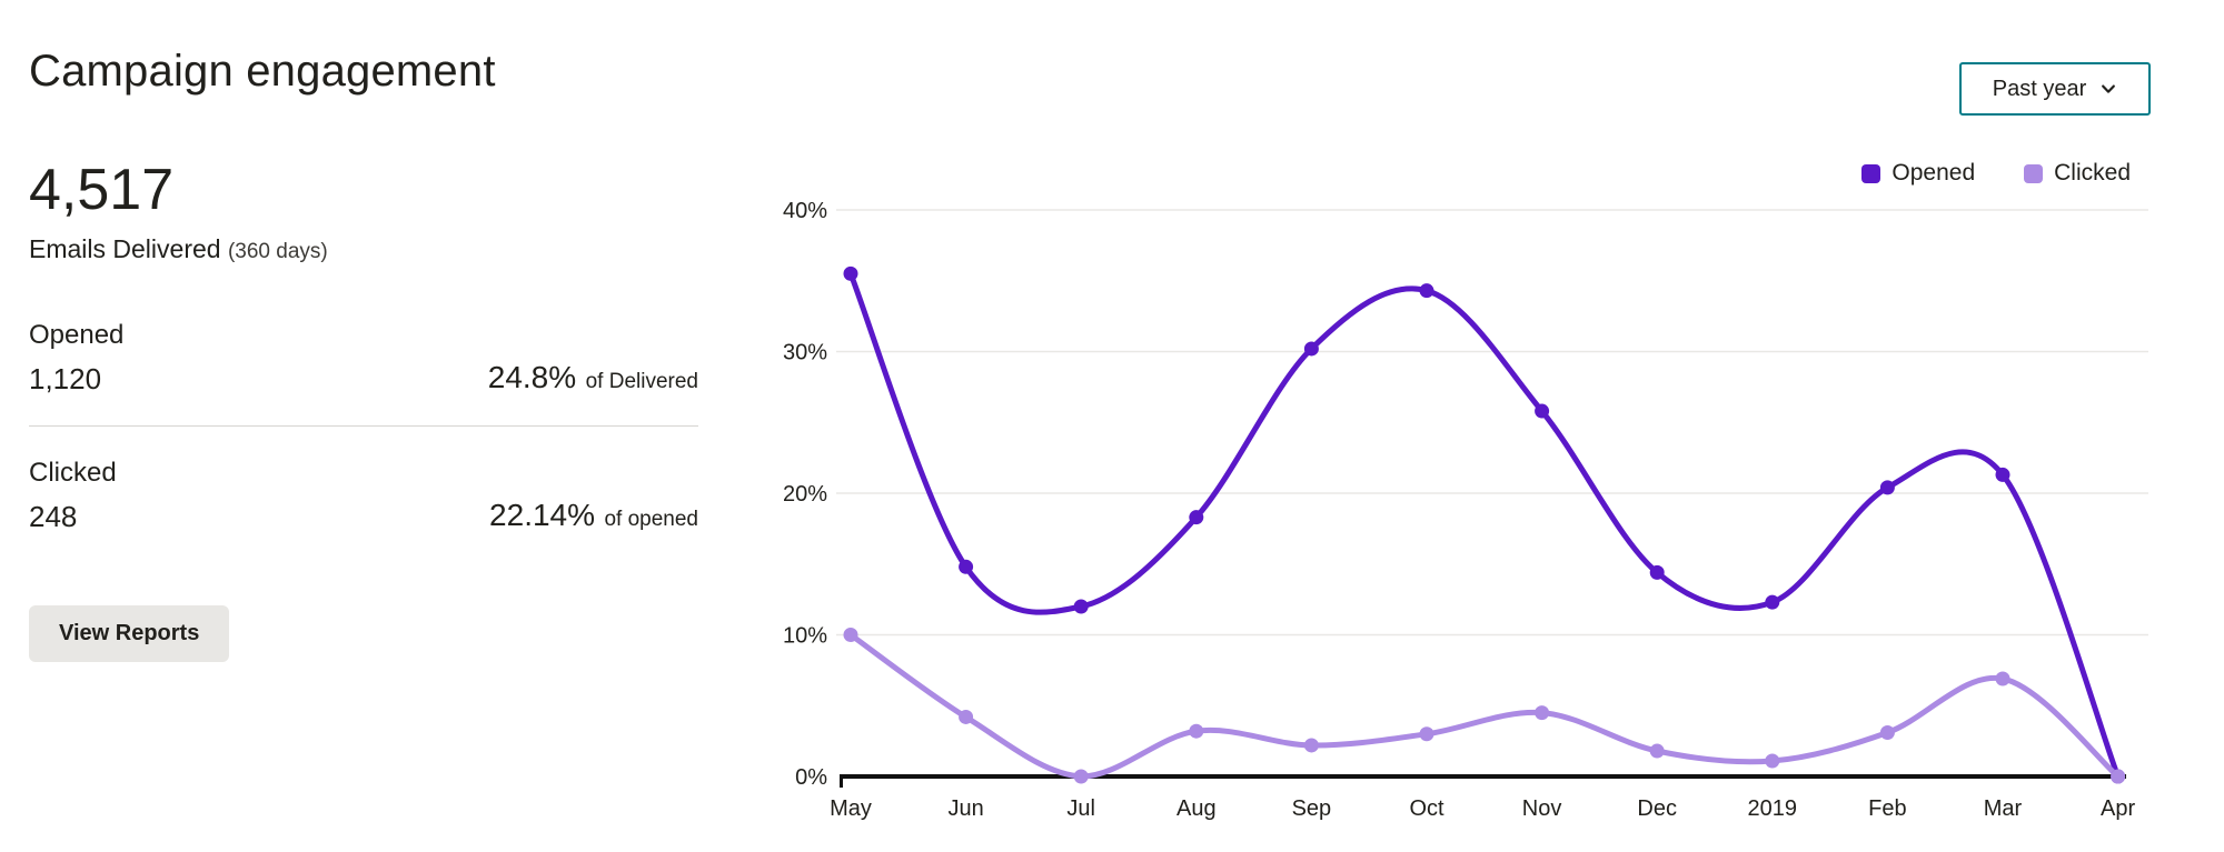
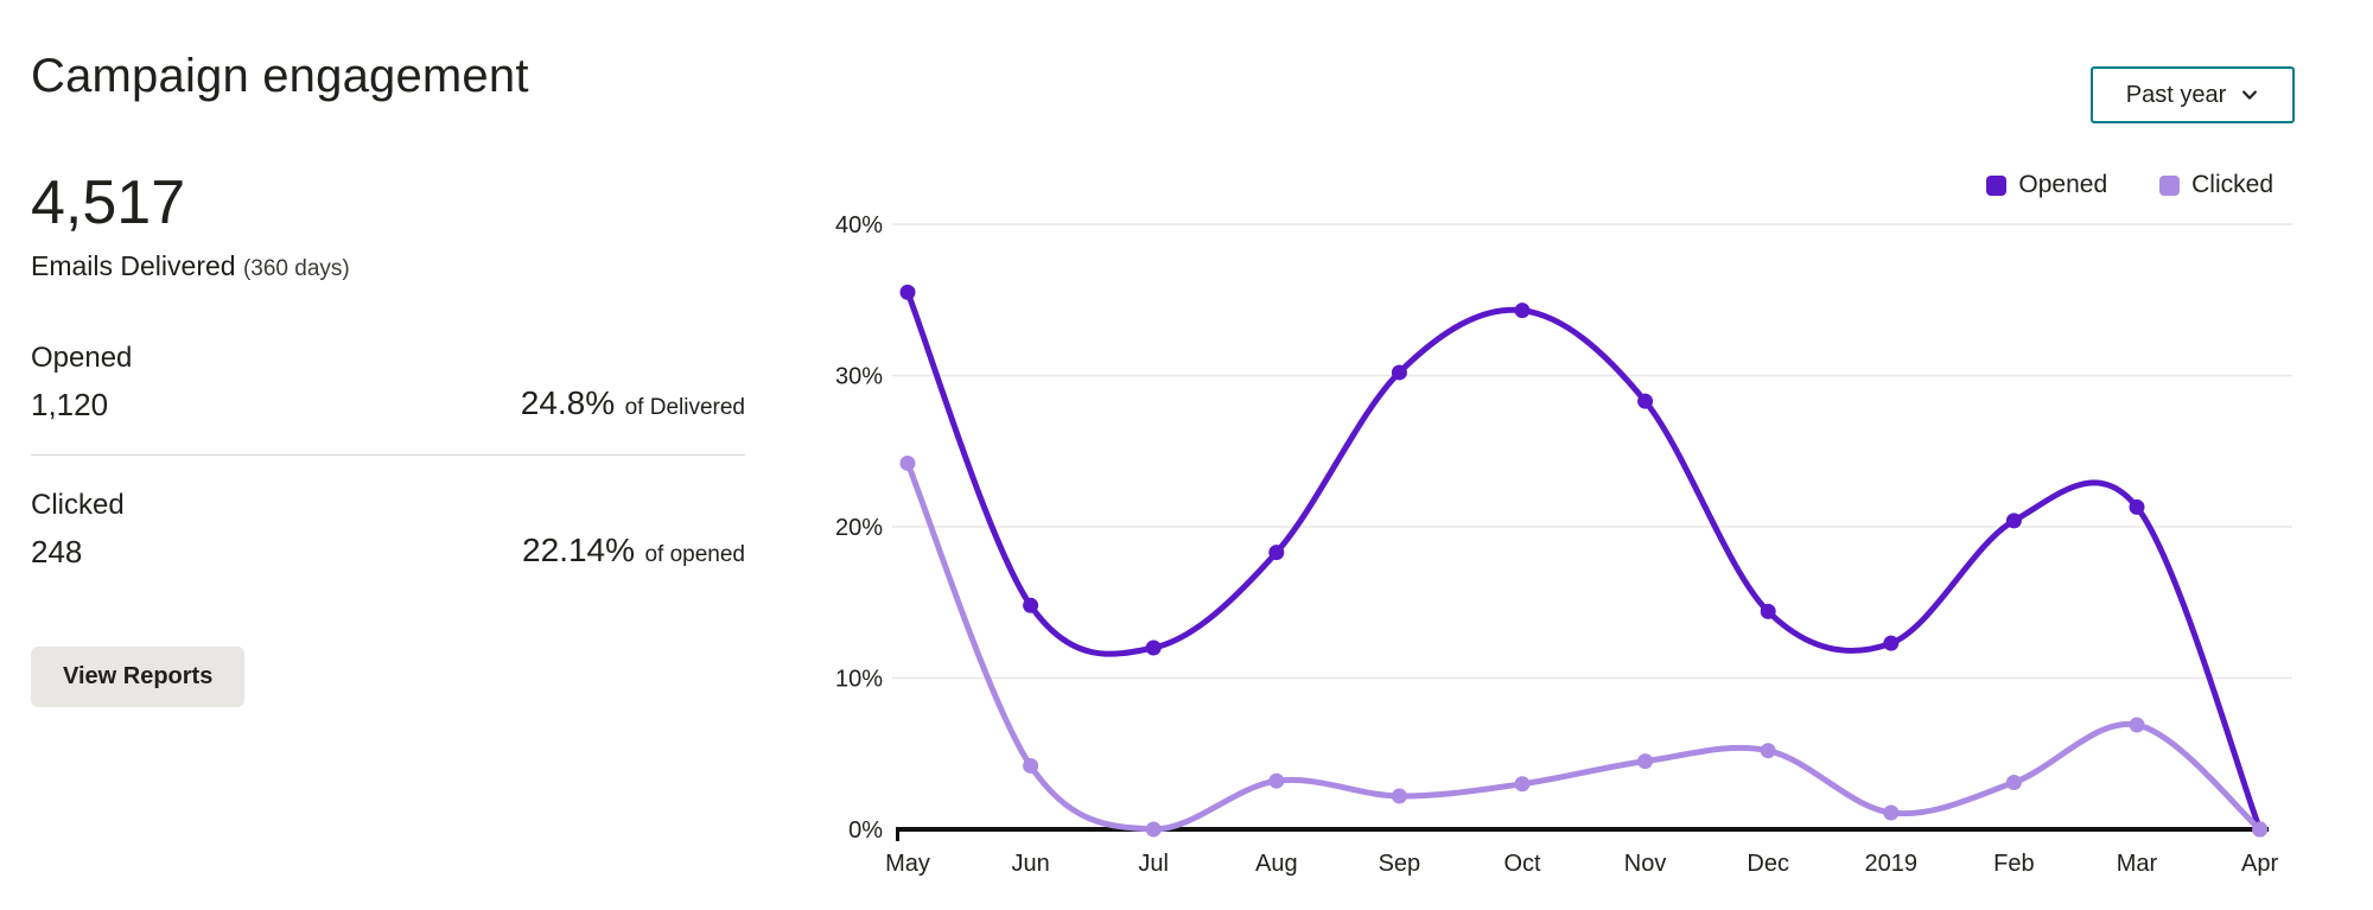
Clicked/May: 10.0% -> 24.2%
Opened/Nov: 25.8% -> 28.3%
Clicked/Dec: 1.8% -> 5.2%
